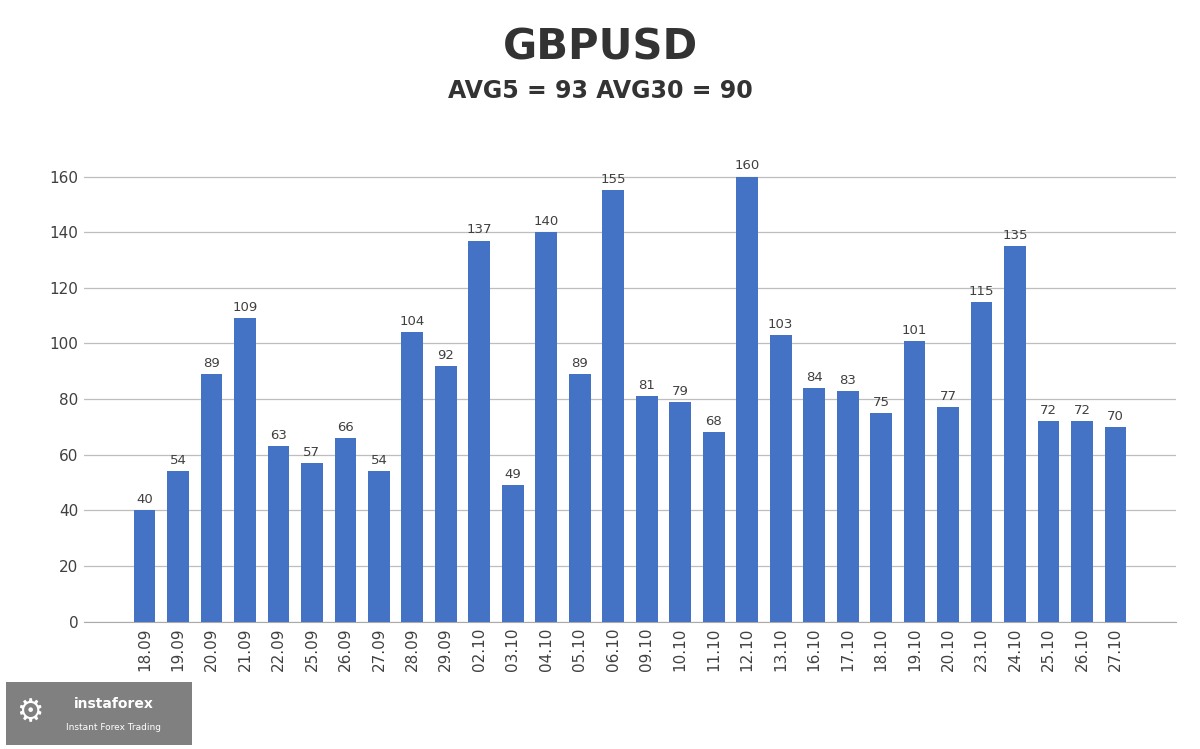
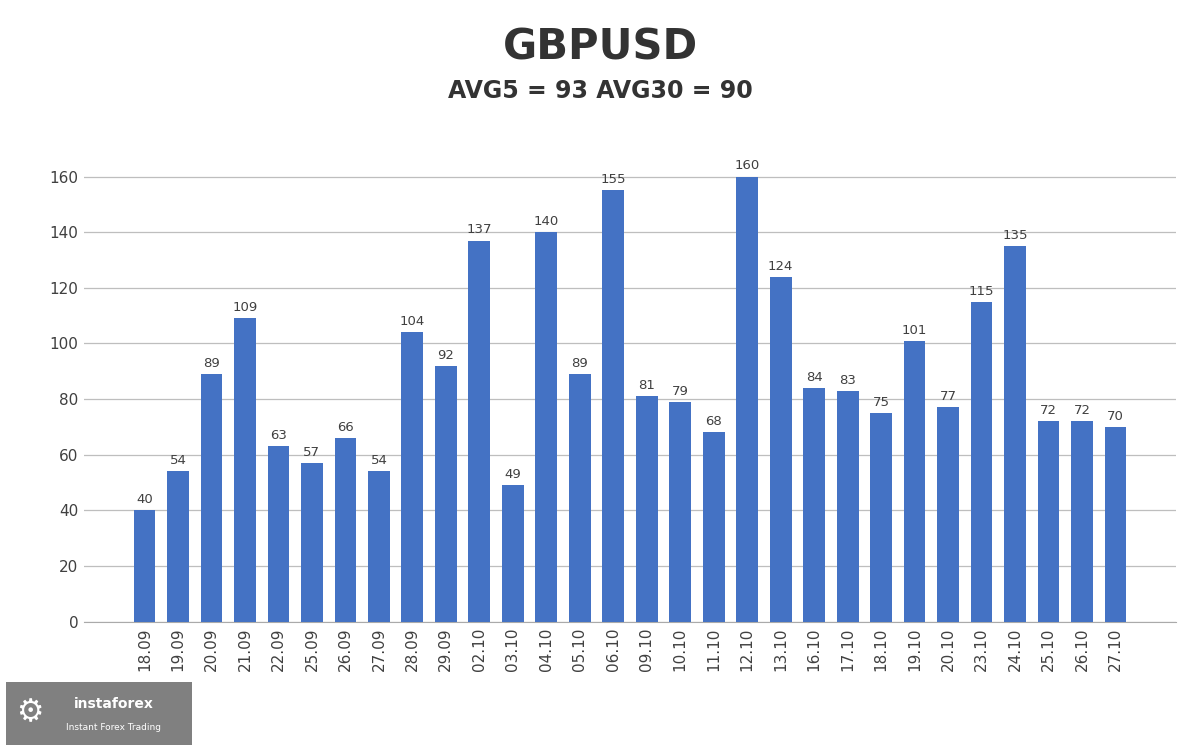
13.10: 103 -> 124
